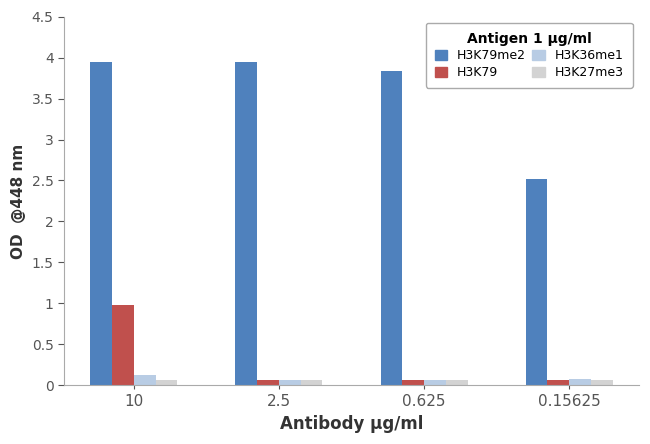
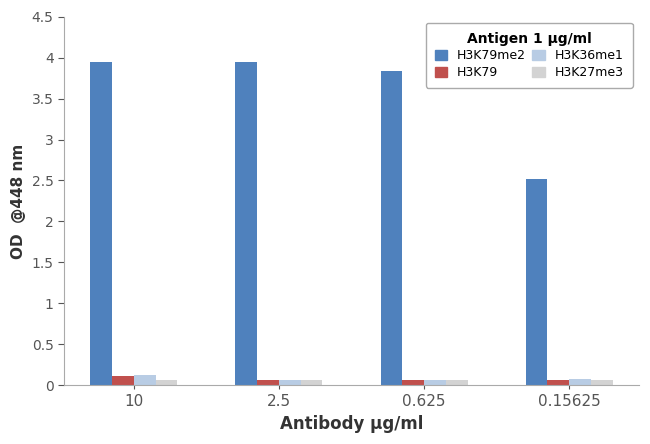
H3K79/10: 0.98 -> 0.11
